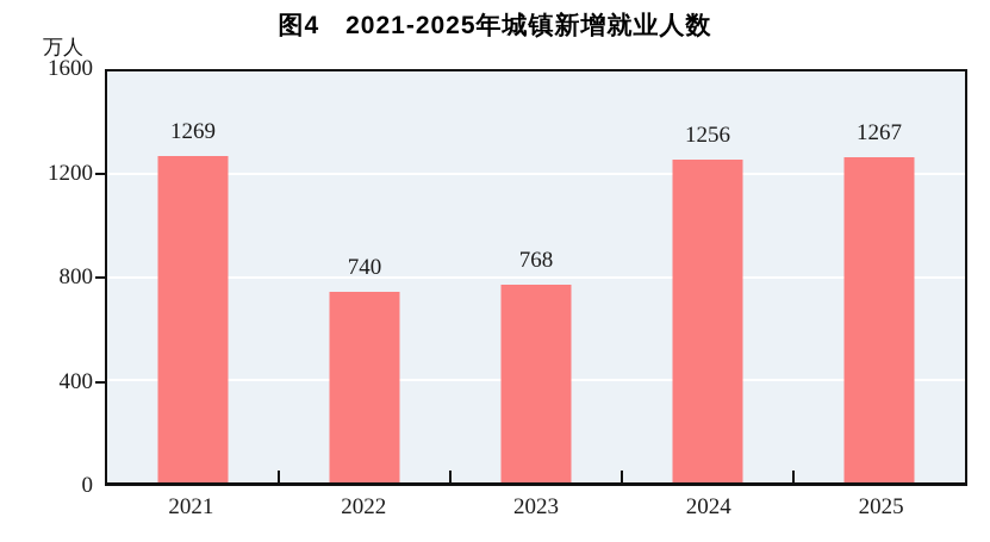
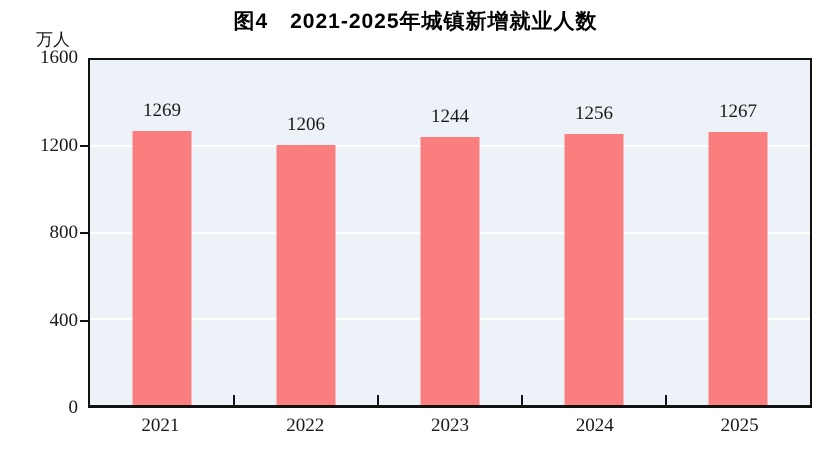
2022: 740 -> 1206
2023: 768 -> 1244
